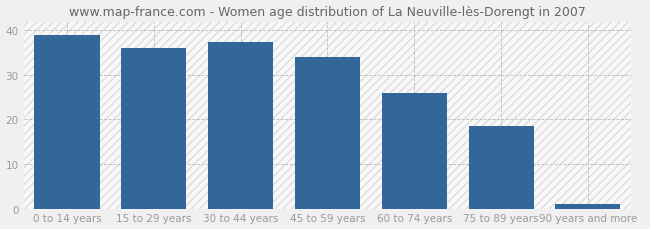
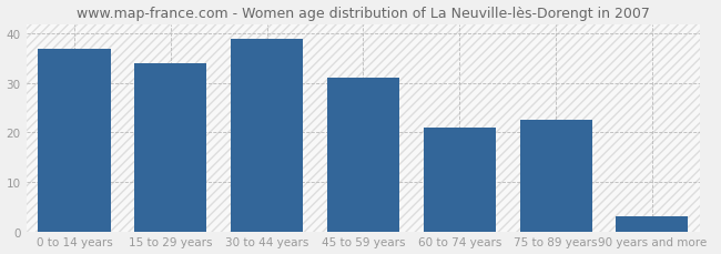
0 to 14 years: 39.0 -> 37.0
15 to 29 years: 36.0 -> 34.0
30 to 44 years: 37.5 -> 39.0
45 to 59 years: 34.0 -> 31.0
60 to 74 years: 26.0 -> 21.0
75 to 89 years: 18.5 -> 22.5
90 years and more: 1.0 -> 3.0
